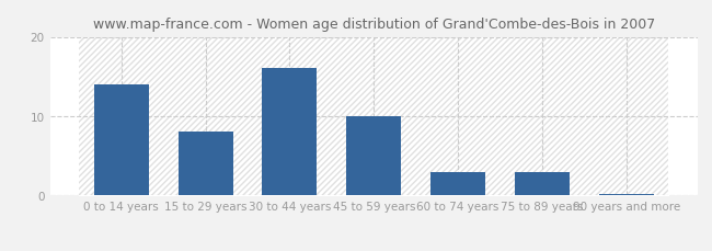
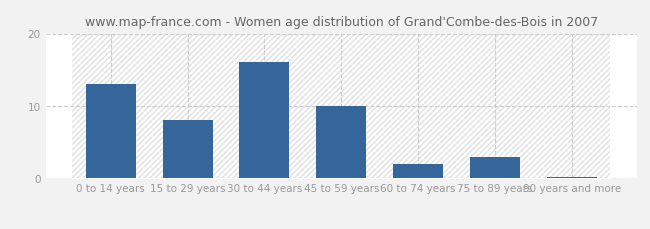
0 to 14 years: 14.0 -> 13.0
60 to 74 years: 3.0 -> 2.0
